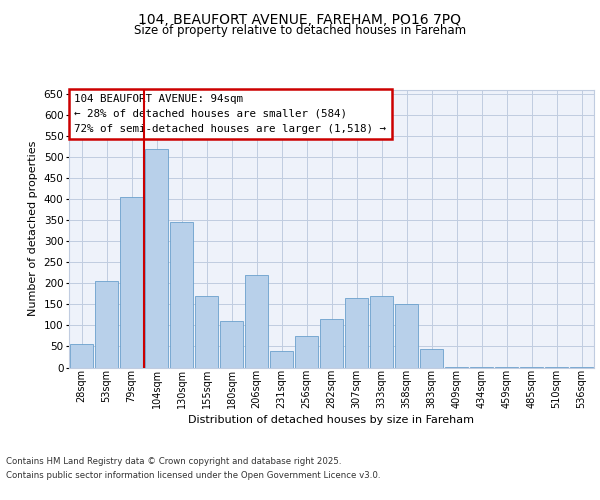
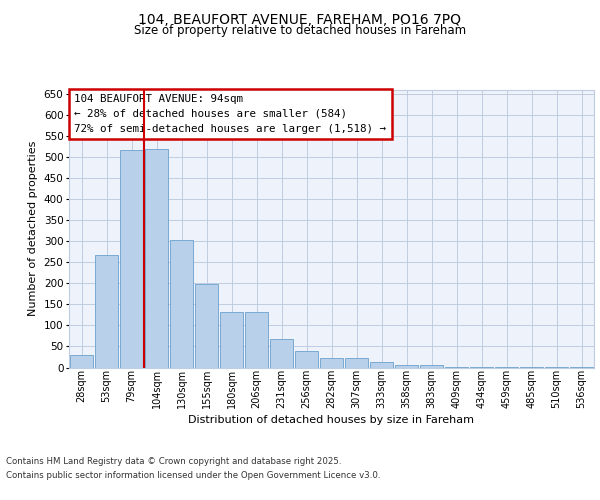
28sqm: 55 -> 30
53sqm: 205 -> 268
79sqm: 405 -> 518
130sqm: 345 -> 303
155sqm: 170 -> 199
180sqm: 110 -> 133
206sqm: 220 -> 133
231sqm: 40 -> 67
256sqm: 75 -> 40
282sqm: 115 -> 22
307sqm: 165 -> 22
333sqm: 170 -> 14
358sqm: 150 -> 6
383sqm: 45 -> 5
